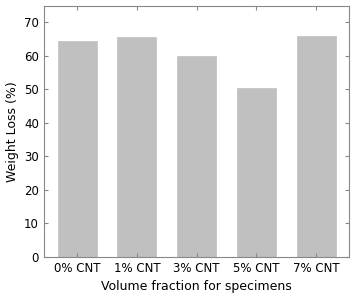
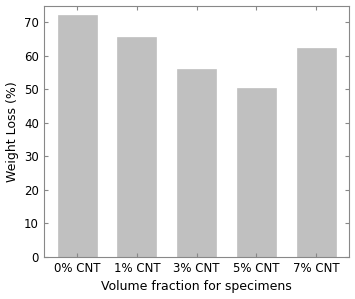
0% CNT: 64.5 -> 72.2
3% CNT: 60.0 -> 56.1
7% CNT: 66.0 -> 62.4
